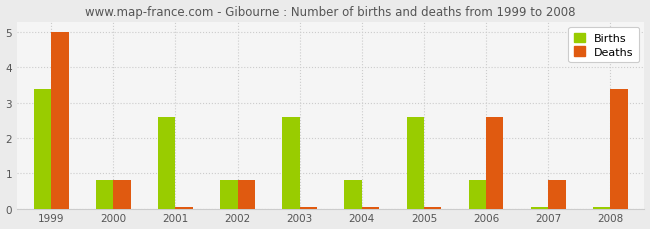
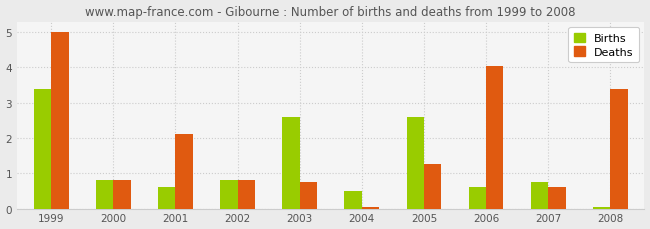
Births/2001: 2.60 -> 0.60
Deaths/2001: 0.05 -> 2.10
Deaths/2003: 0.05 -> 0.75
Births/2004: 0.80 -> 0.50
Deaths/2005: 0.05 -> 1.25
Births/2006: 0.80 -> 0.60
Deaths/2006: 2.60 -> 4.05
Births/2007: 0.05 -> 0.75
Deaths/2007: 0.80 -> 0.60
